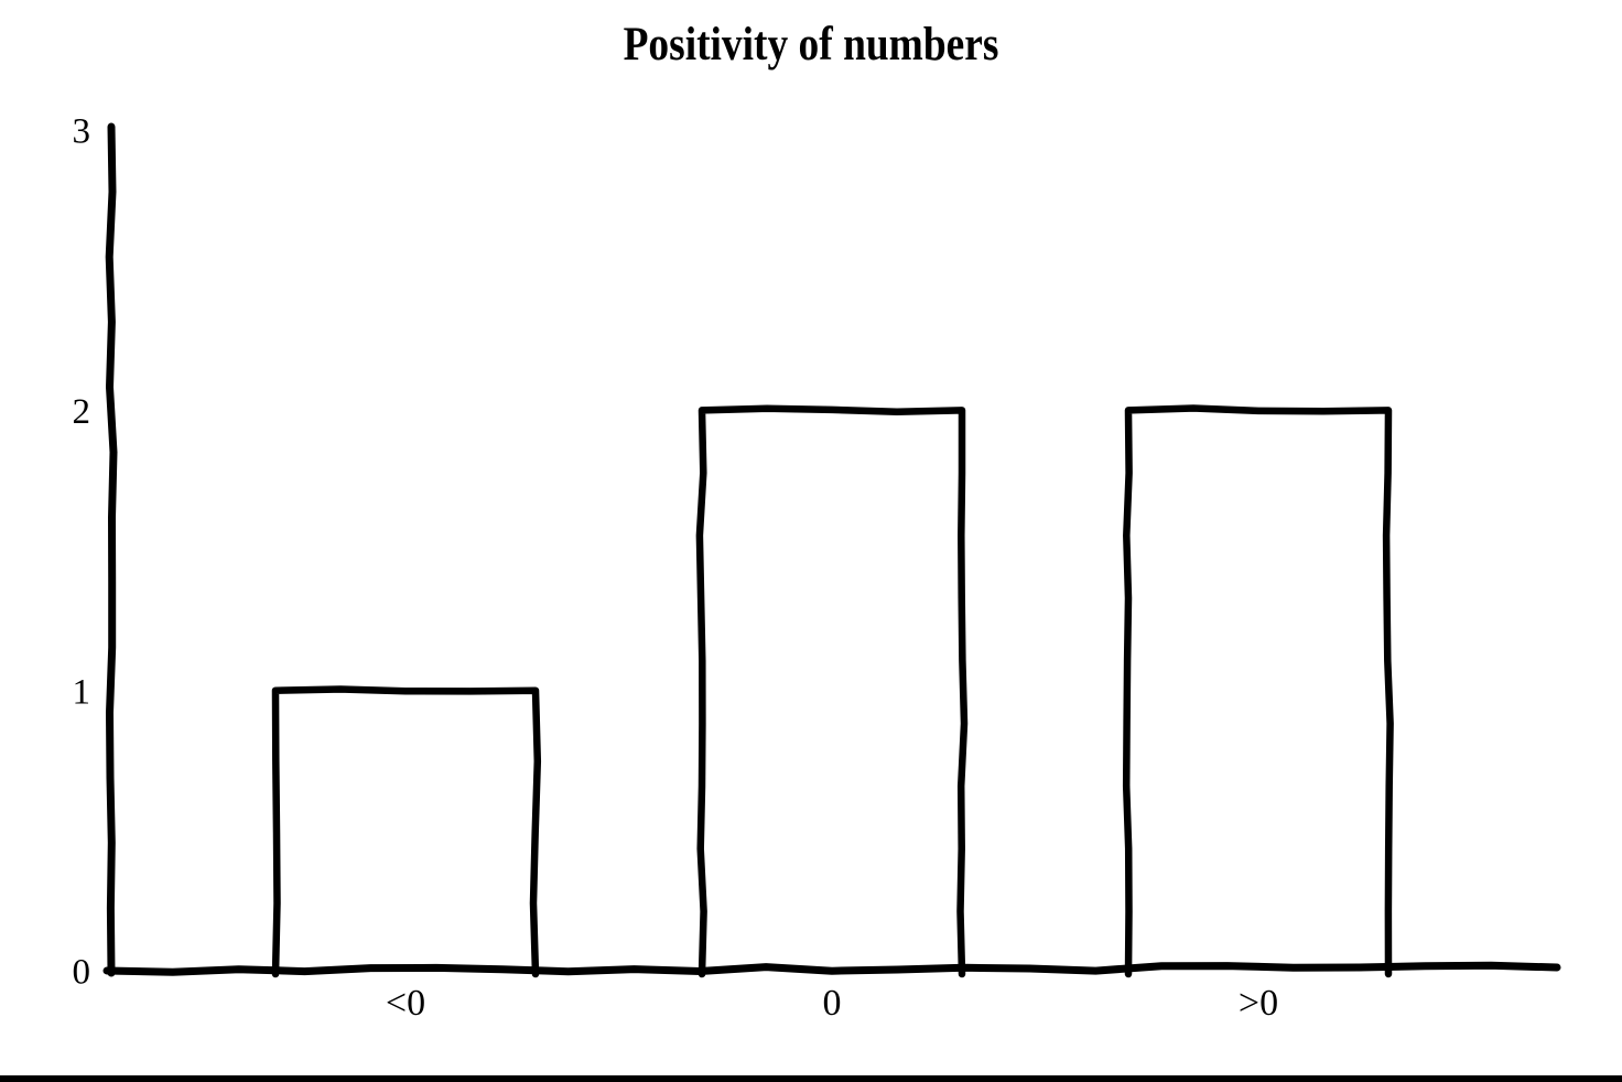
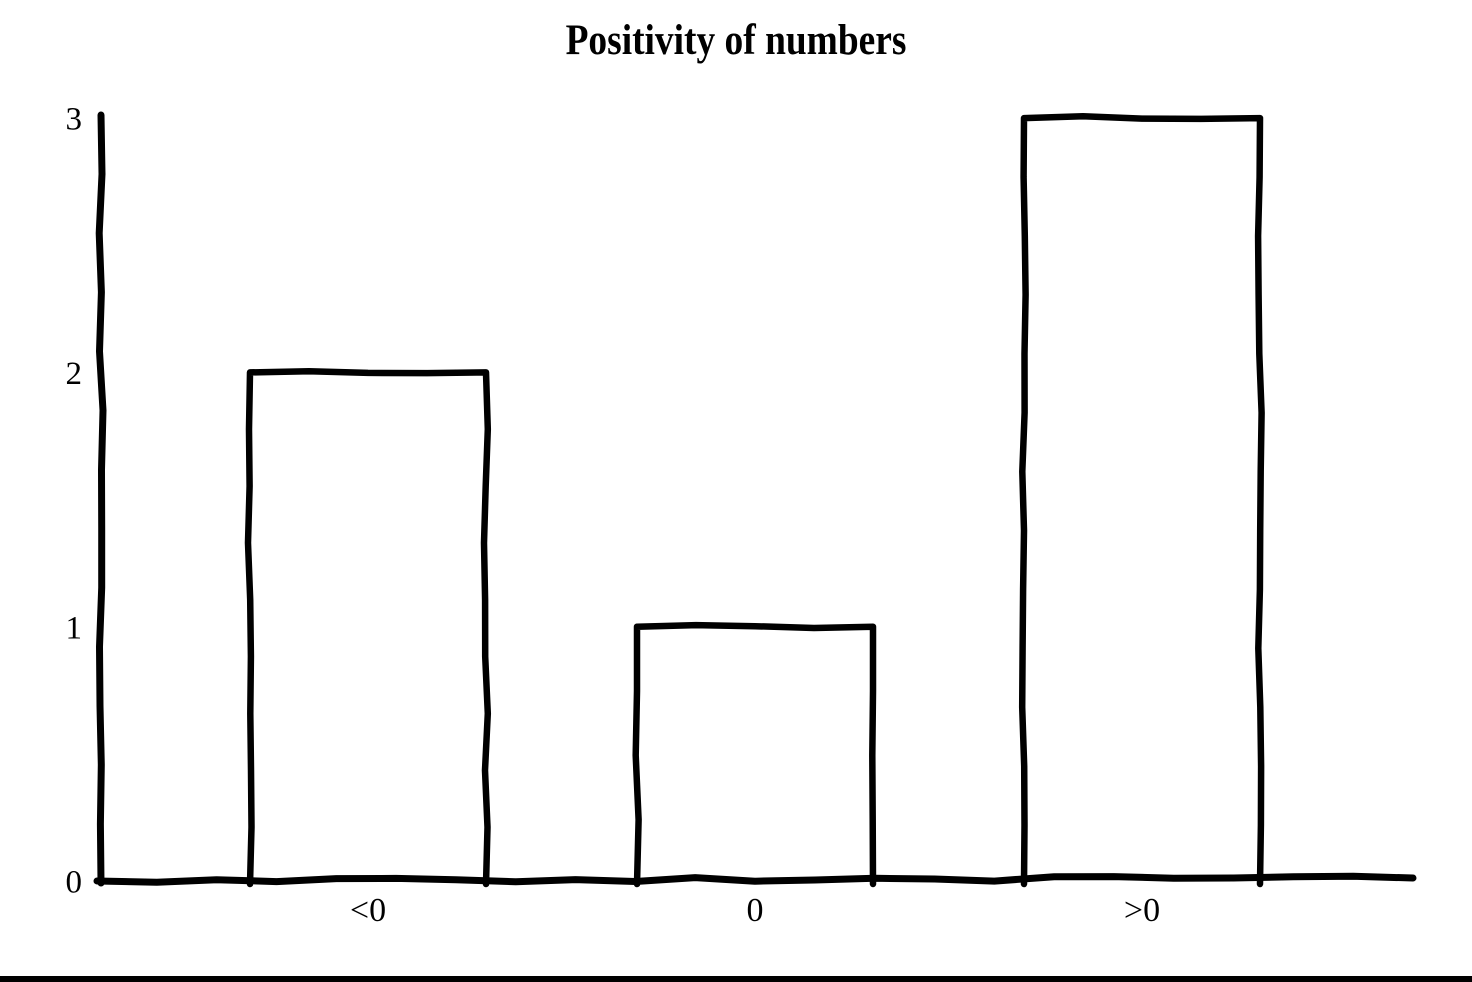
<0: 1 -> 2
0: 2 -> 1
>0: 2 -> 3
